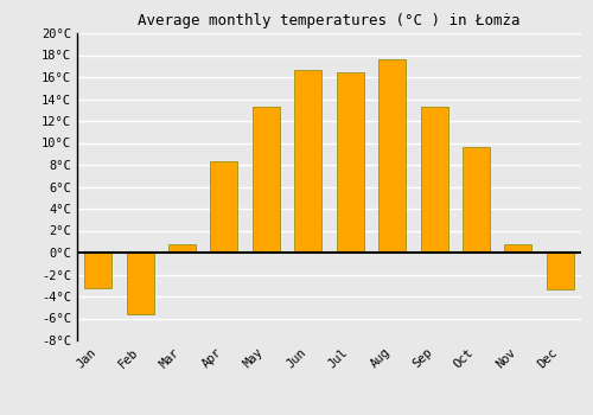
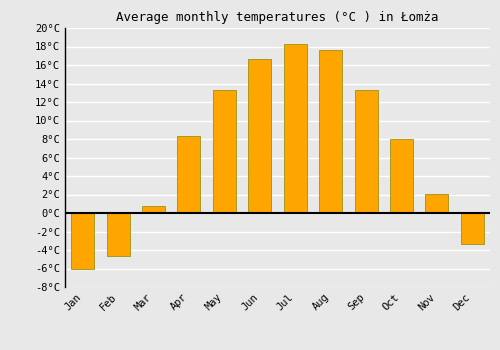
Jan: -3.2°C -> -6.0°C
Feb: -5.6°C -> -4.7°C
Jul: 16.4°C -> 18.3°C
Oct: 9.6°C -> 8.0°C
Nov: 0.8°C -> 2.1°C
